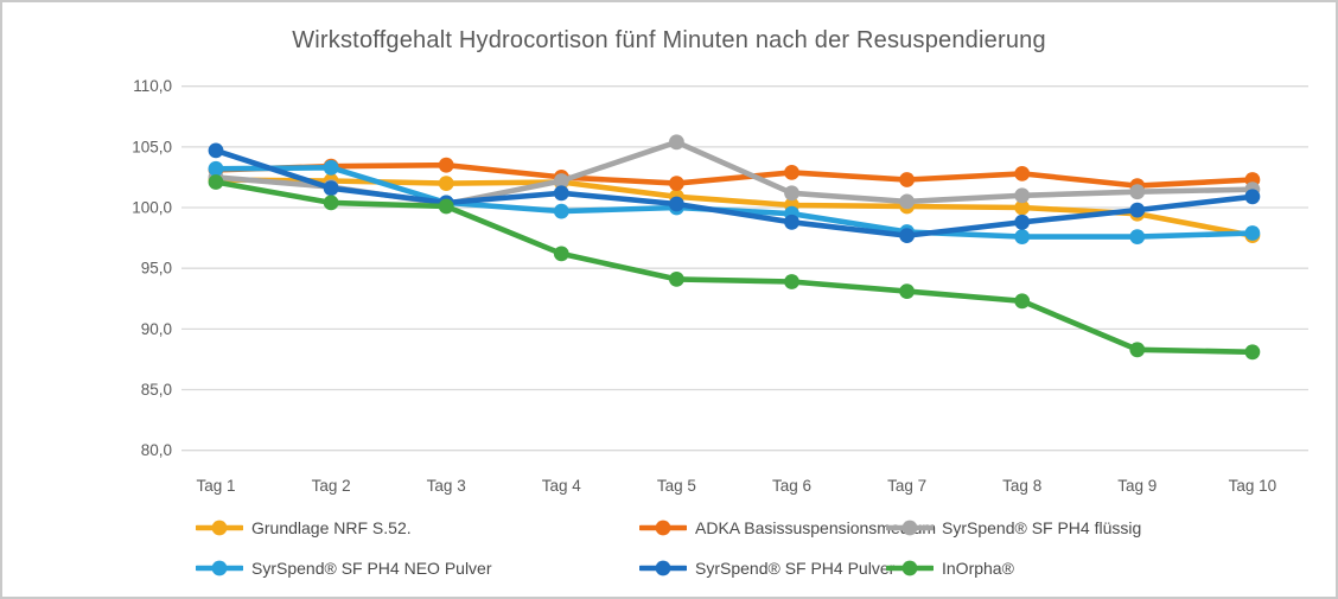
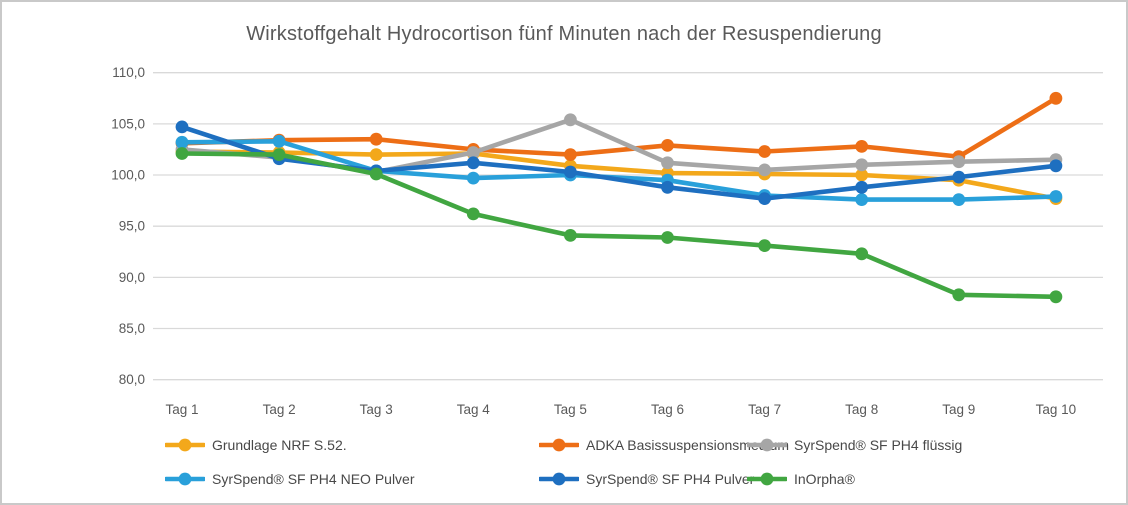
InOrpha®/Tag 2: 100,4 -> 102,0
ADKA Basissuspensionsmedium/Tag 10: 102,3 -> 107,5
